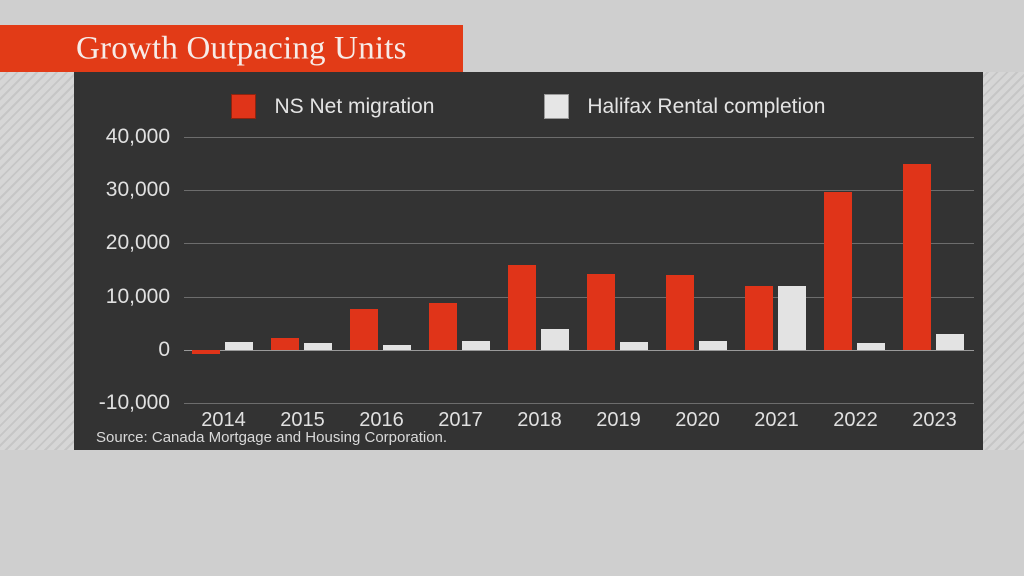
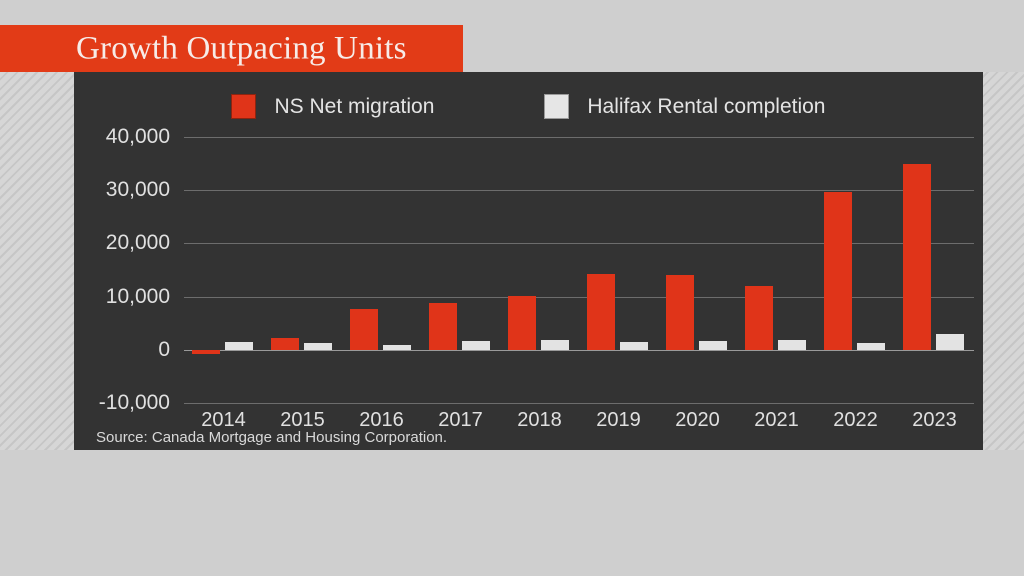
NS Net migration/2018: 16000 -> 10000
Halifax Rental completion/2018: 4000 -> 2000
Halifax Rental completion/2021: 12000 -> 2000
